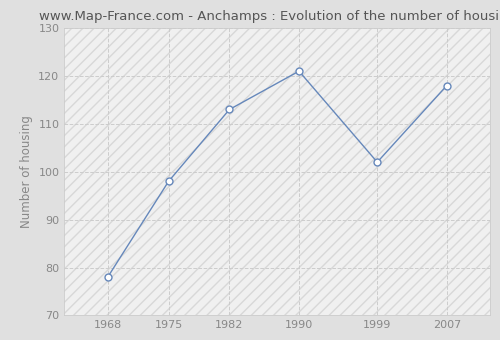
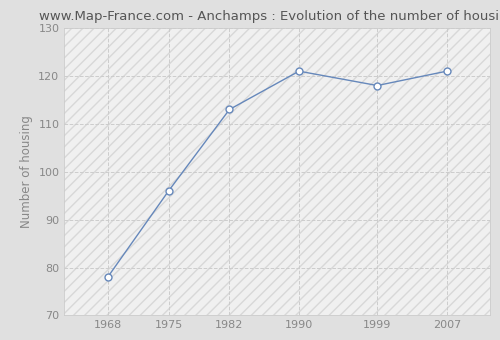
1975: 98 -> 96
1999: 102 -> 118
2007: 118 -> 121
